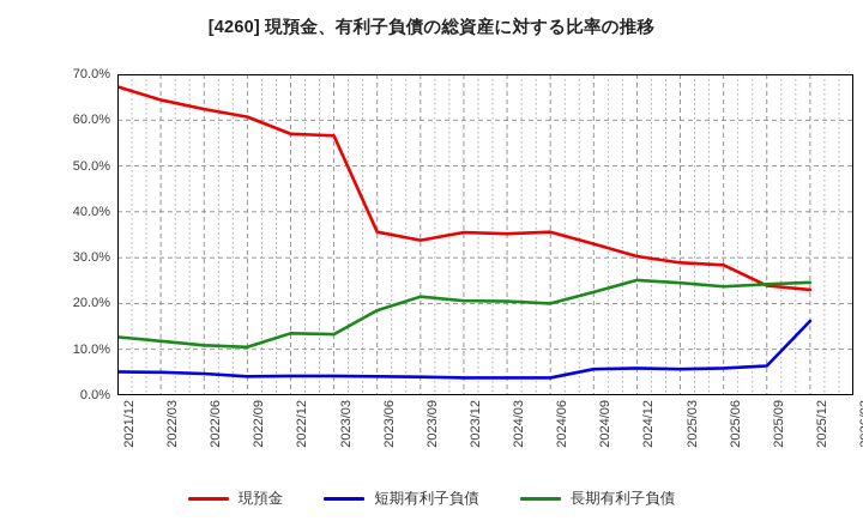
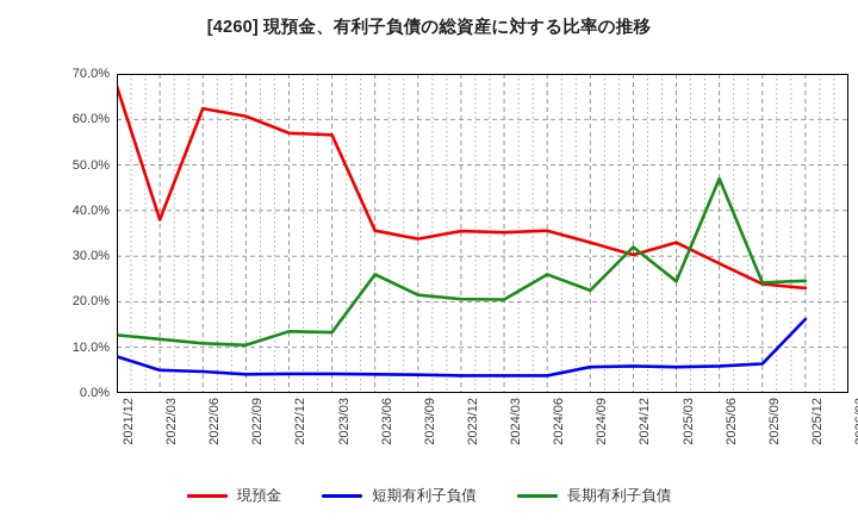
短期有利子負債/2021/12: 5% -> 8%
現預金/2022/03: 64% -> 38%
長期有利子負債/2023/06: 18% -> 26%
長期有利子負債/2024/06: 20% -> 26%
長期有利子負債/2024/12: 25% -> 32%
現預金/2025/03: 29% -> 33%
長期有利子負債/2025/06: 24% -> 47%
